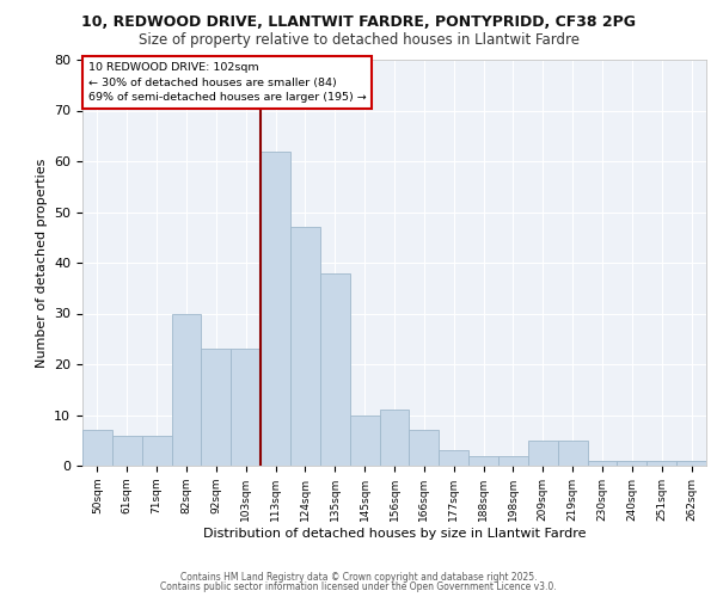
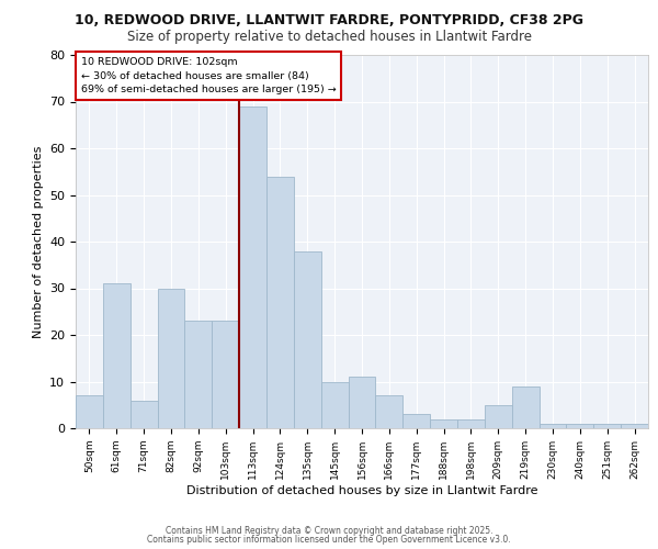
61sqm: 6 -> 31
113sqm: 62 -> 69
124sqm: 47 -> 54
219sqm: 5 -> 9
